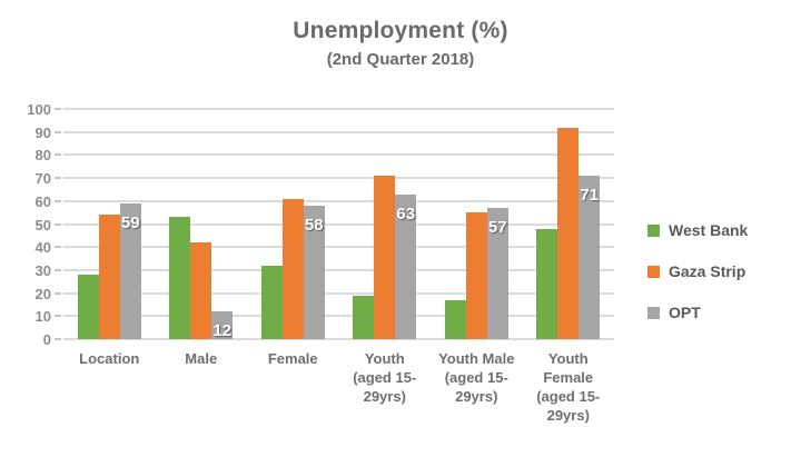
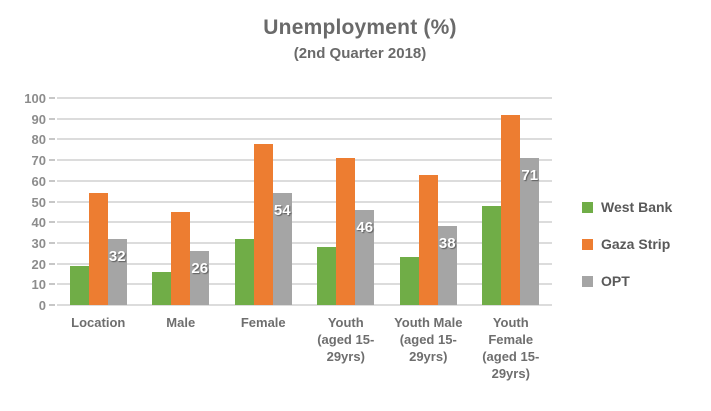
West Bank/Location: 28 -> 19
OPT/Location: 59 -> 32
West Bank/Male: 53 -> 16
Gaza Strip/Male: 42 -> 45
OPT/Male: 12 -> 26
Gaza Strip/Female: 61 -> 78
OPT/Female: 58 -> 54
West Bank/Youth (aged 15-29yrs): 19 -> 28
OPT/Youth (aged 15-29yrs): 63 -> 46
West Bank/Youth Male (aged 15-29yrs): 17 -> 23
Gaza Strip/Youth Male (aged 15-29yrs): 55 -> 63
OPT/Youth Male (aged 15-29yrs): 57 -> 38
